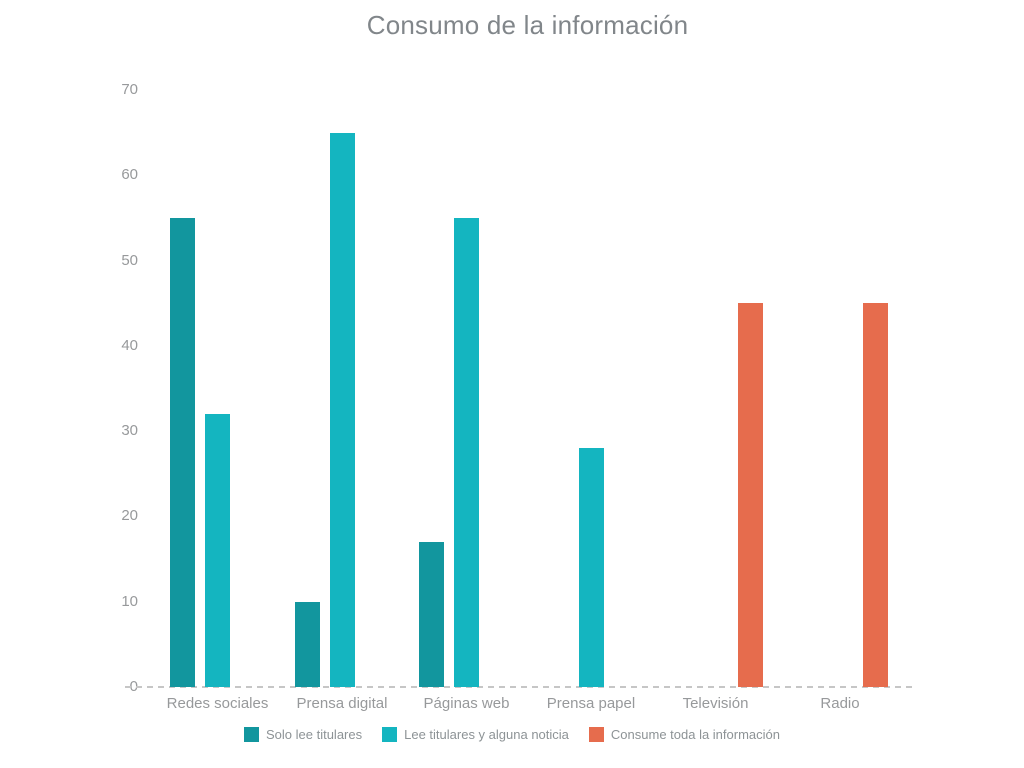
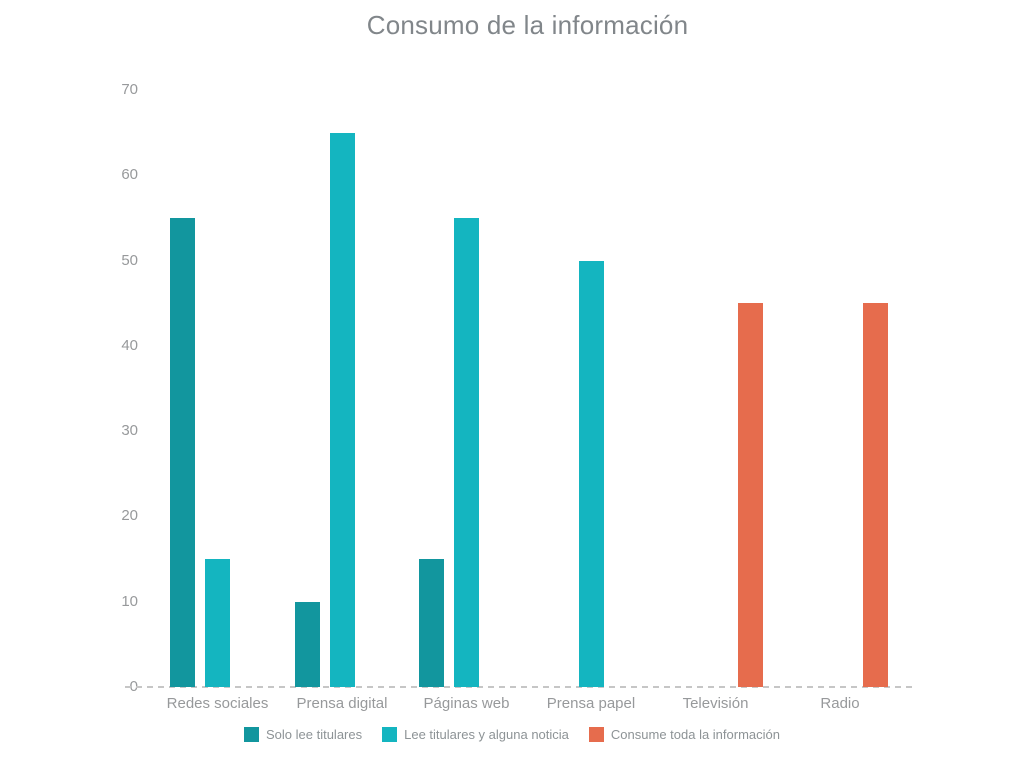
Lee titulares y alguna noticia/Redes sociales: 32 -> 15
Solo lee titulares/Páginas web: 17 -> 15
Lee titulares y alguna noticia/Prensa papel: 28 -> 50
